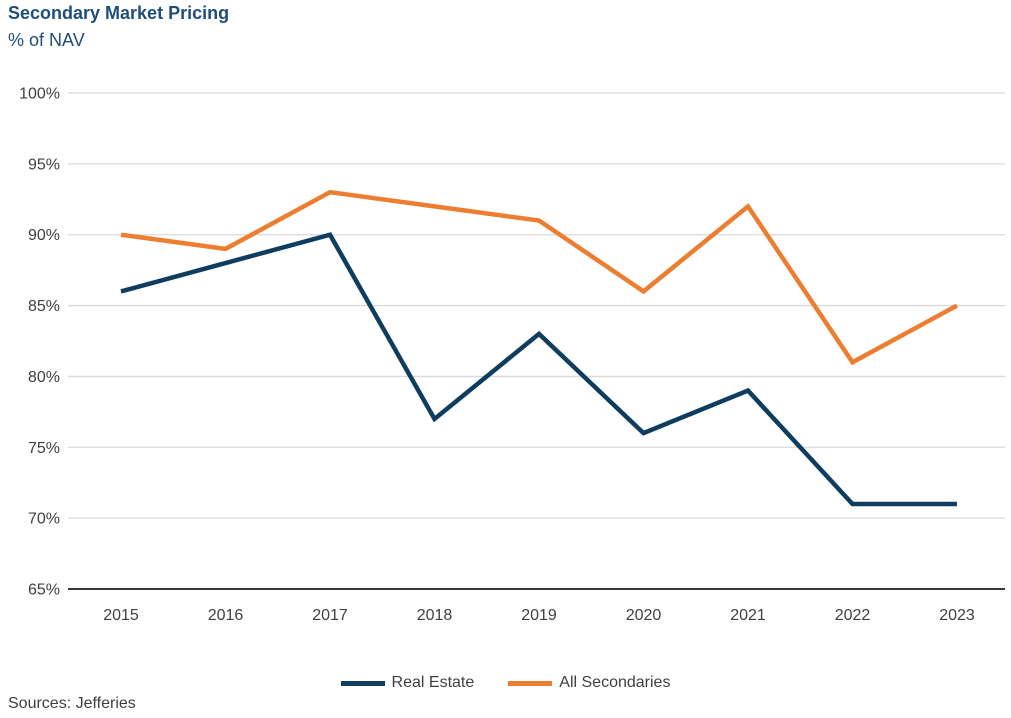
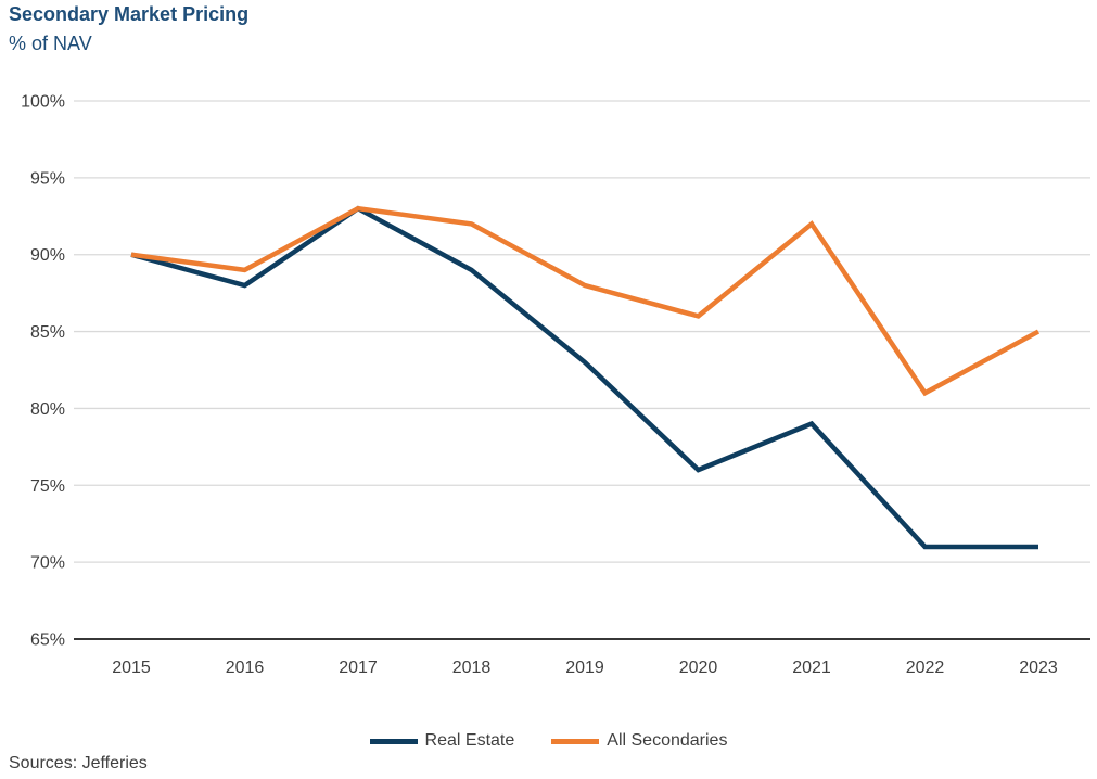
Real Estate/2015: 86% -> 90%
Real Estate/2017: 90% -> 93%
Real Estate/2018: 77% -> 89%
All Secondaries/2019: 91% -> 88%
